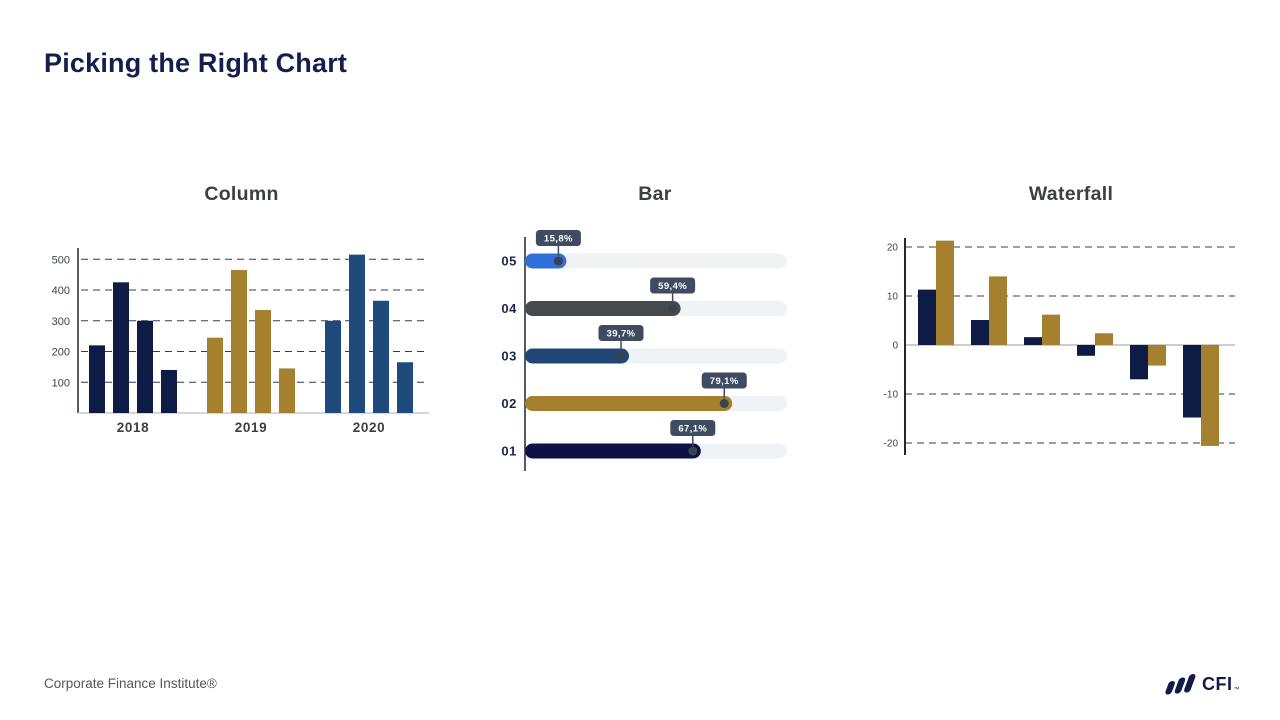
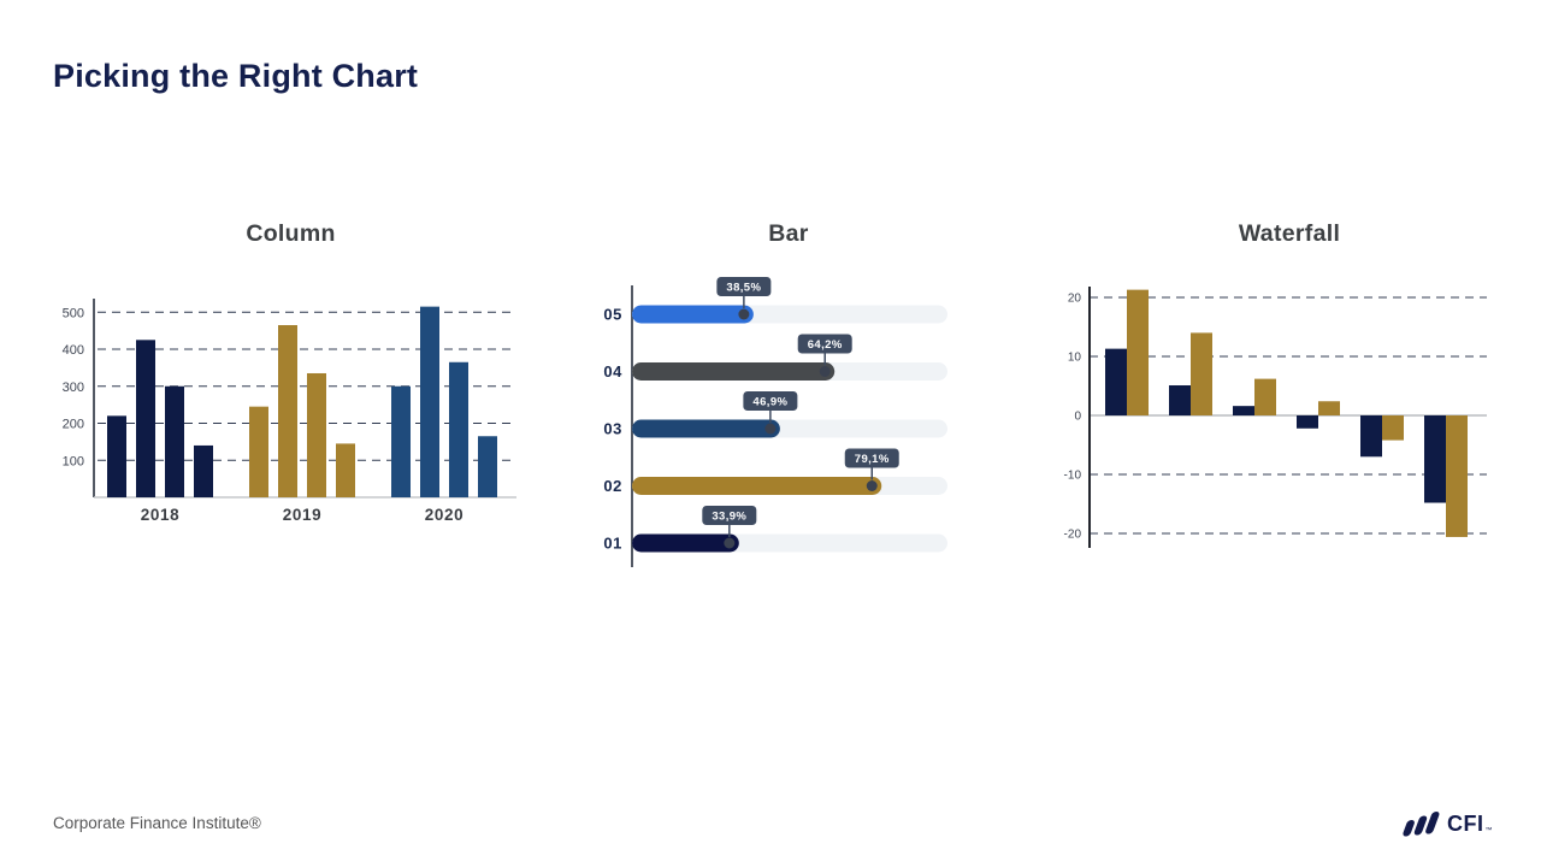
Bar/05: 15,8% -> 38,5%
Bar/04: 59,4% -> 64,2%
Bar/03: 39,7% -> 46,9%
Bar/01: 67,1% -> 33,9%
